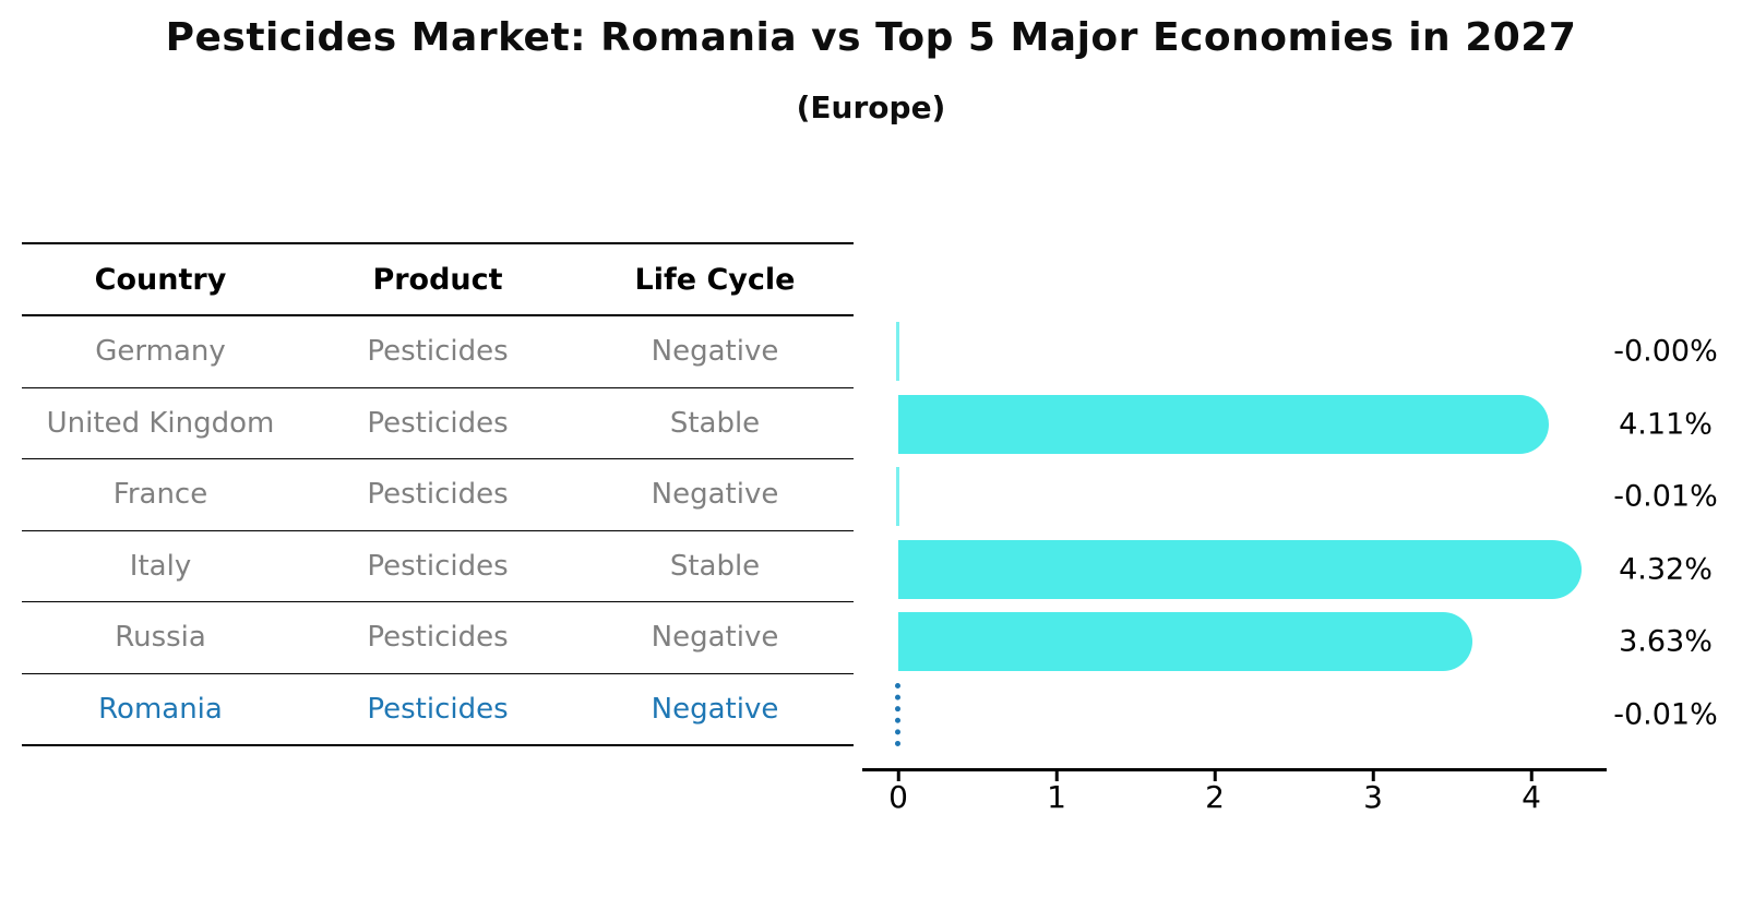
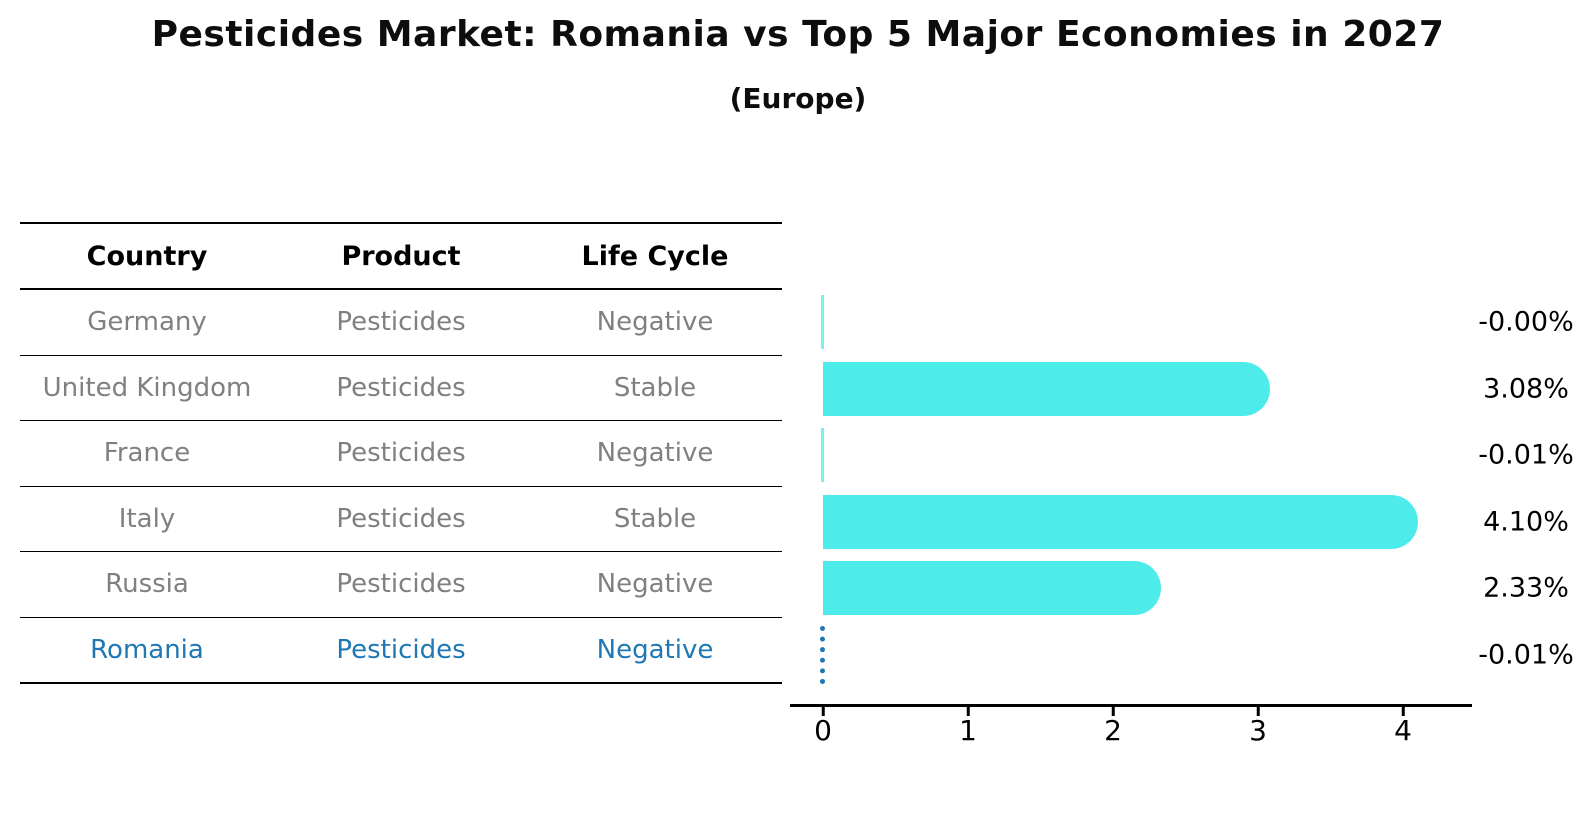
United Kingdom: 4.11% -> 3.08%
Italy: 4.32% -> 4.10%
Russia: 3.63% -> 2.33%
